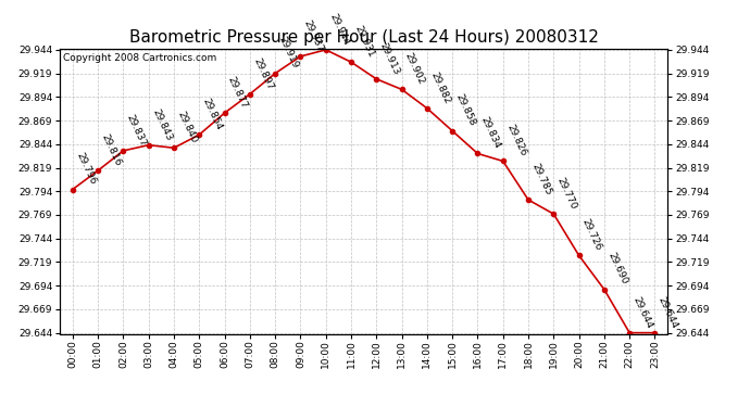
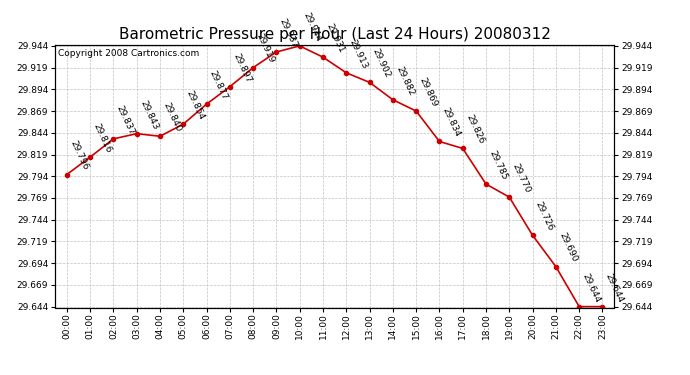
15:00: 29.858 -> 29.869
